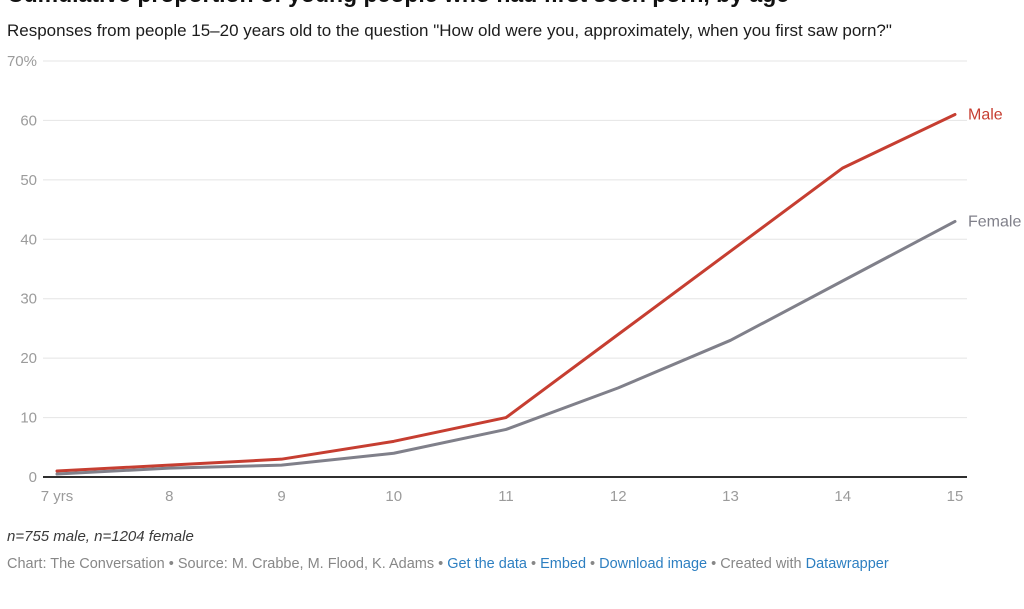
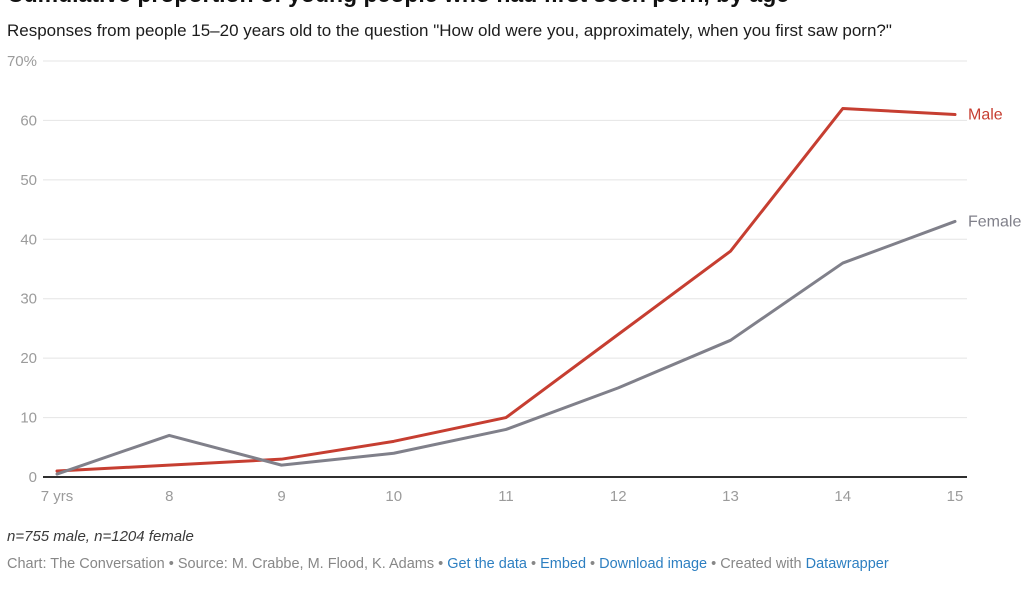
Female/8: 2% -> 7%
Male/14: 52% -> 62%
Female/14: 33% -> 36%
